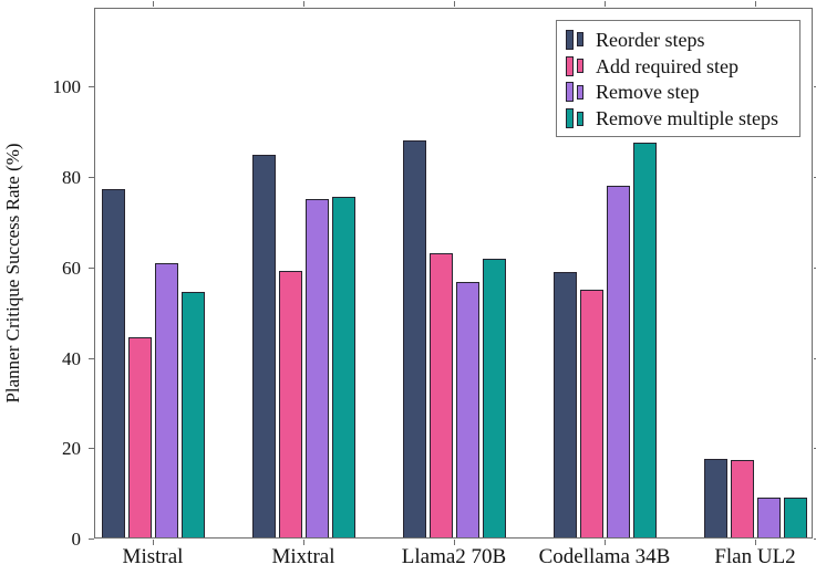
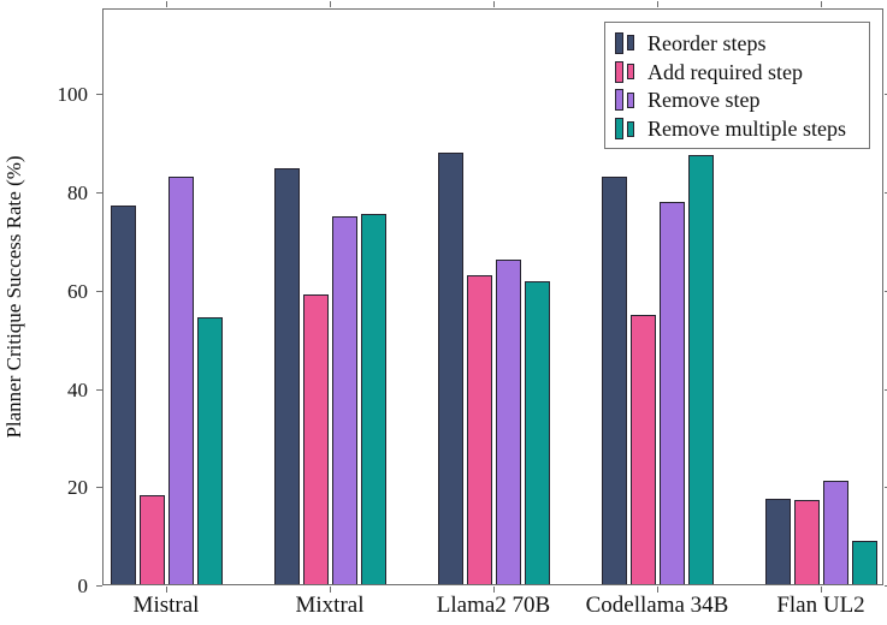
Add required step/Mistral: 44 -> 18
Remove step/Mistral: 61 -> 83
Remove step/Llama2 70B: 57 -> 66
Reorder steps/Codellama 34B: 59 -> 83
Remove step/Flan UL2: 9 -> 21
